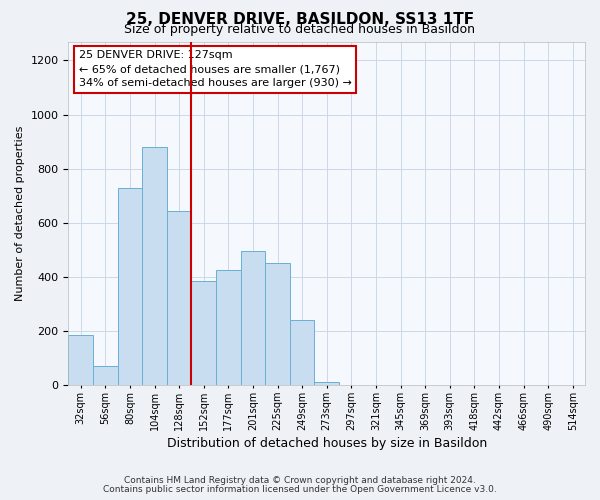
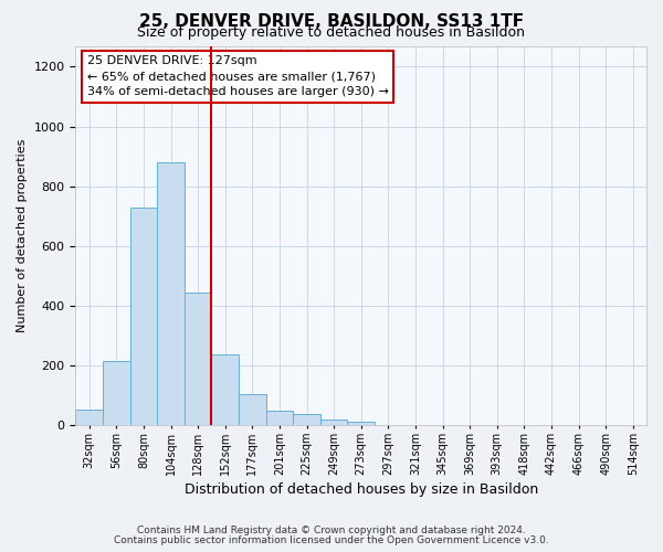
32sqm: 185 -> 50
56sqm: 70 -> 215
128sqm: 645 -> 445
152sqm: 385 -> 235
177sqm: 425 -> 105
201sqm: 495 -> 48
225sqm: 450 -> 38
249sqm: 240 -> 20
